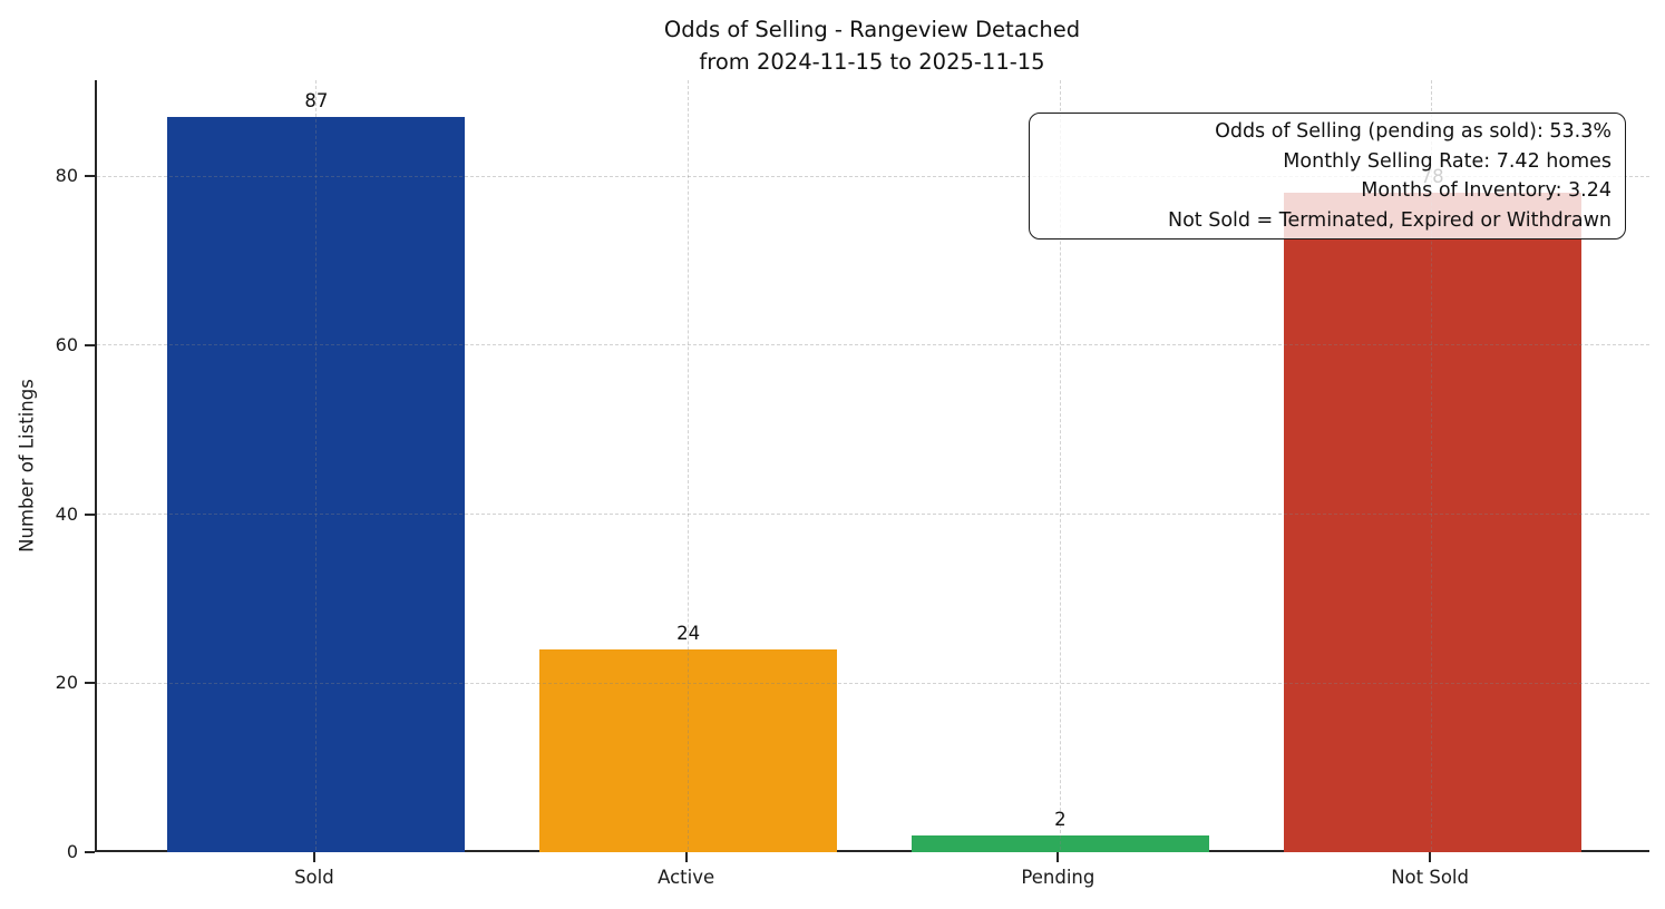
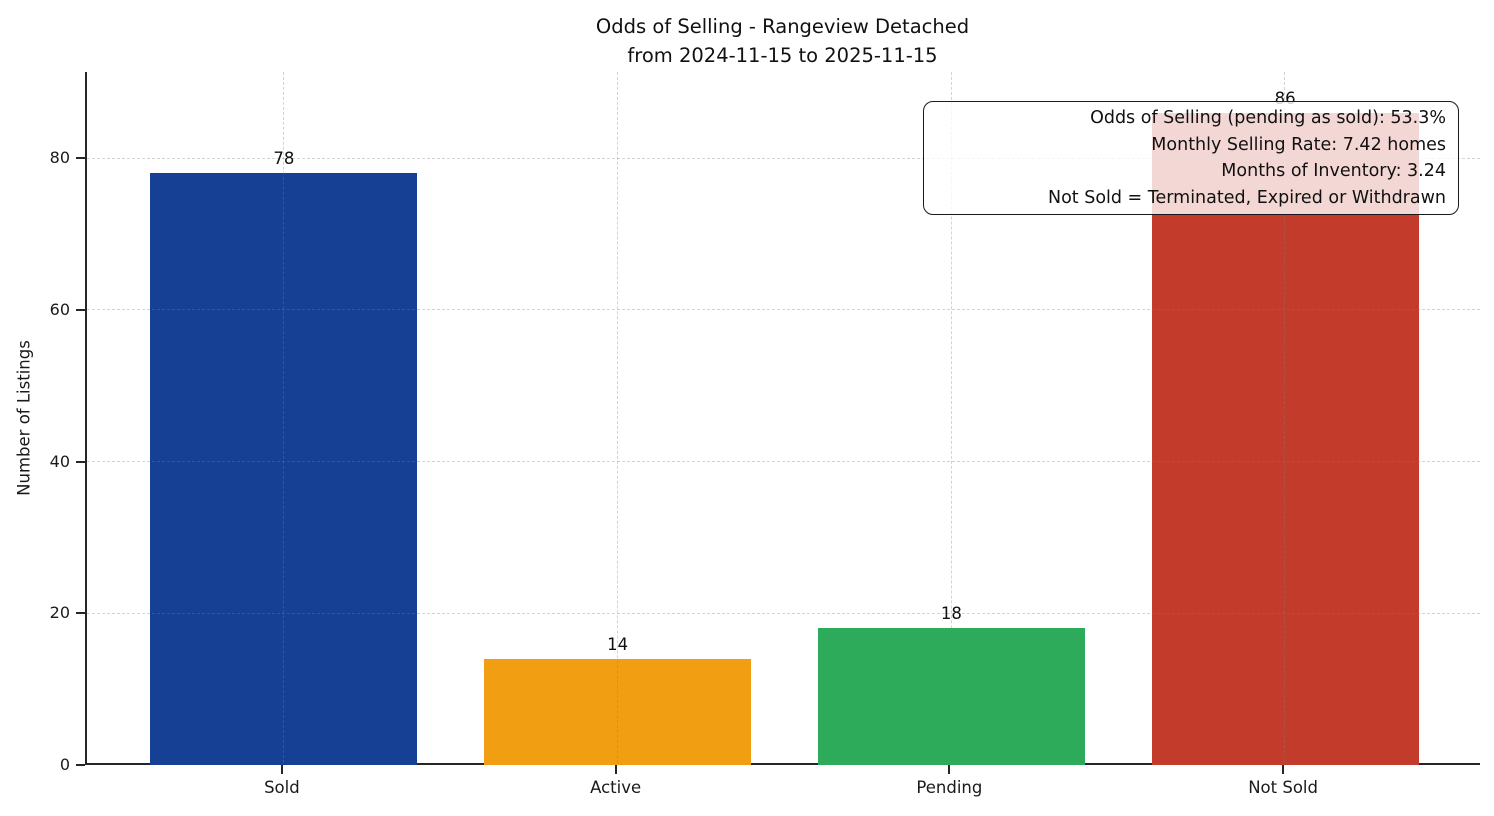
Sold: 87 -> 78
Active: 24 -> 14
Pending: 2 -> 18
Not Sold: 78 -> 86
